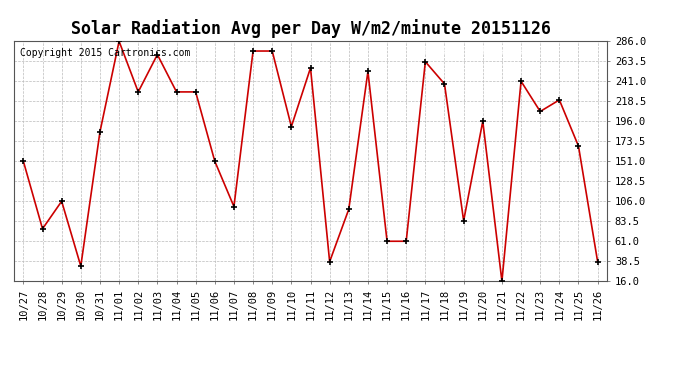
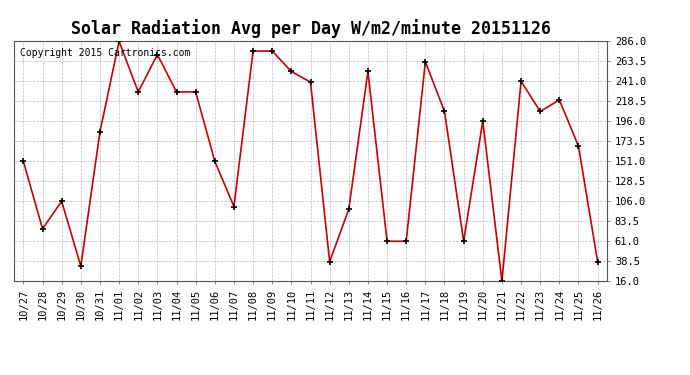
11/10: 190 -> 252
11/11: 256 -> 240
11/18: 238 -> 207
11/19: 84 -> 61
